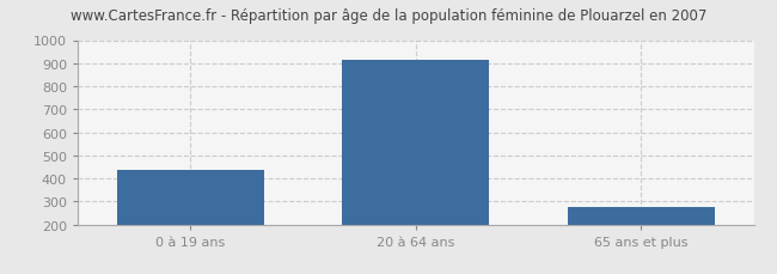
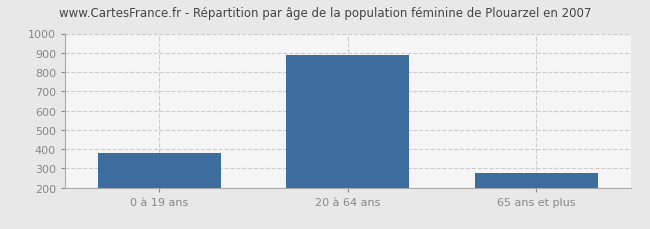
0 à 19 ans: 440 -> 380
20 à 64 ans: 920 -> 890
